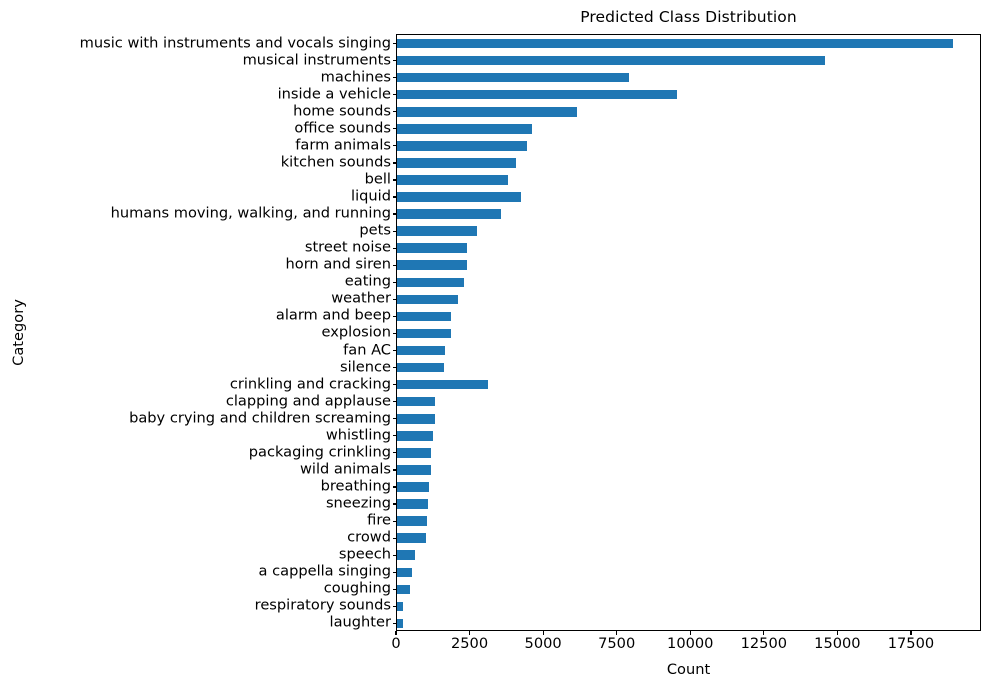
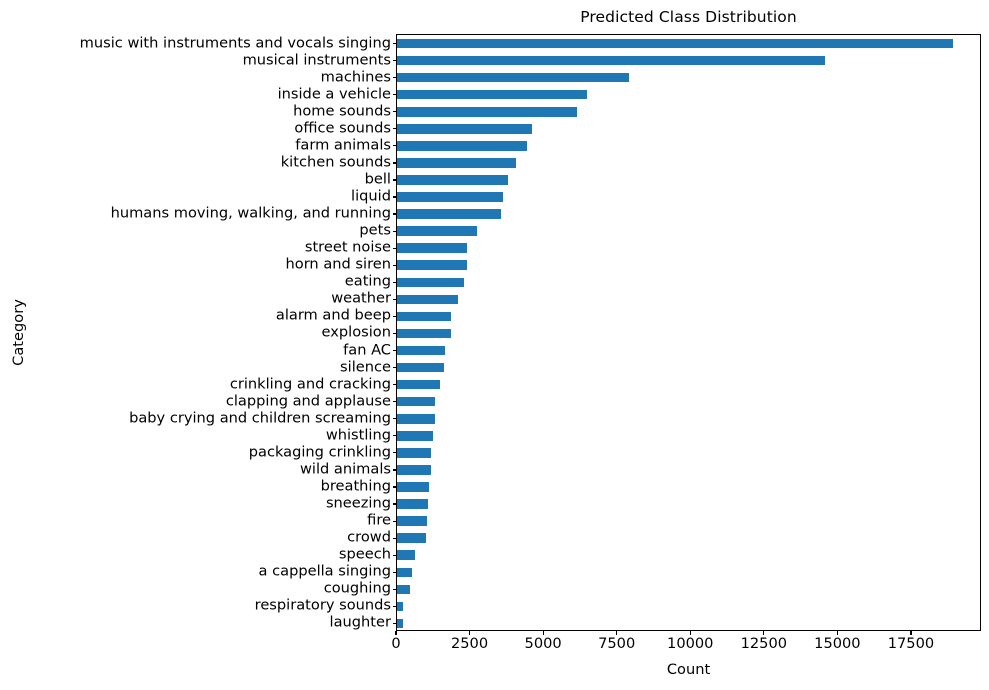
inside a vehicle: 9500 -> 6400
liquid: 4200 -> 3600
crinkling and cracking: 3100 -> 1500
